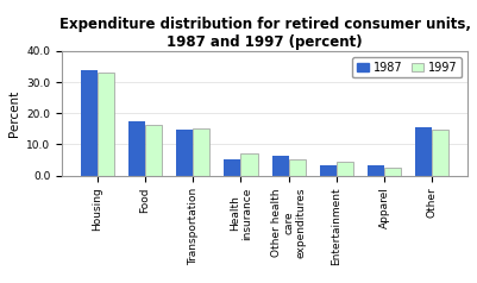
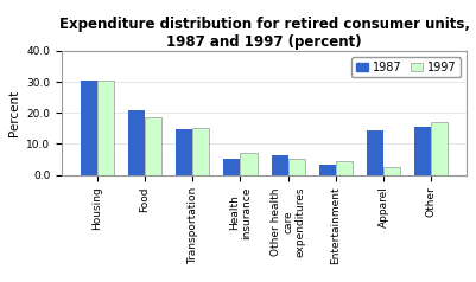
1987/Housing: 34.0 -> 30.5
1997/Housing: 33.0 -> 30.5
1987/Food: 17.3 -> 21.0
1997/Food: 16.2 -> 18.5
1987/Apparel: 3.4 -> 14.5
1997/Other: 14.7 -> 17.0
